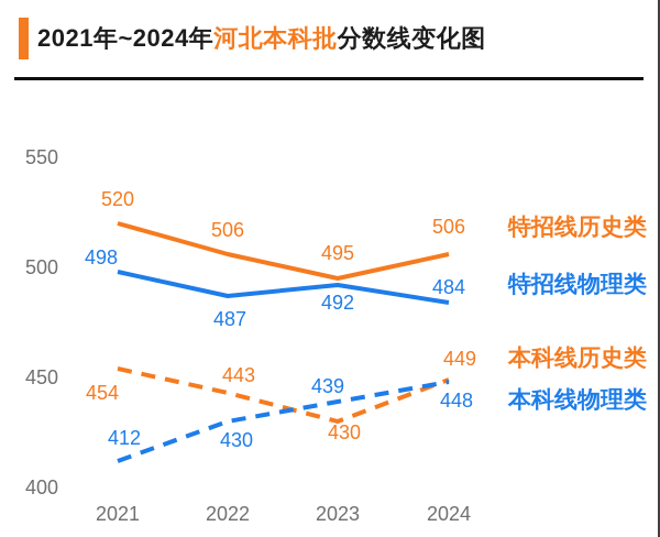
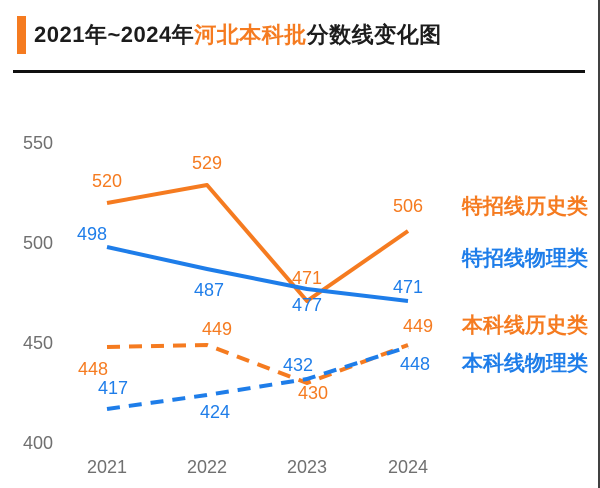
本科线历史类/2021: 454 -> 448
本科线物理类/2021: 412 -> 417
特招线历史类/2022: 506 -> 529
本科线历史类/2022: 443 -> 449
本科线物理类/2022: 430 -> 424
特招线历史类/2023: 495 -> 471
特招线物理类/2023: 492 -> 477
本科线物理类/2023: 439 -> 432
特招线物理类/2024: 484 -> 471
